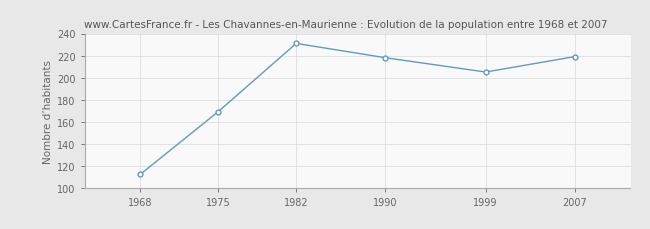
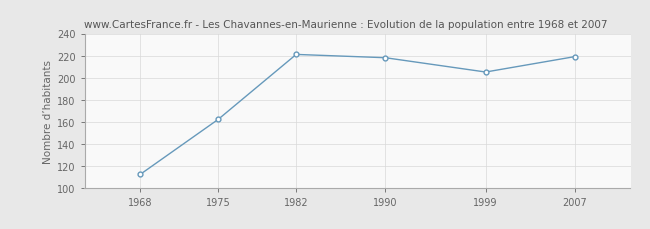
1975: 169 -> 162
1982: 231 -> 221
